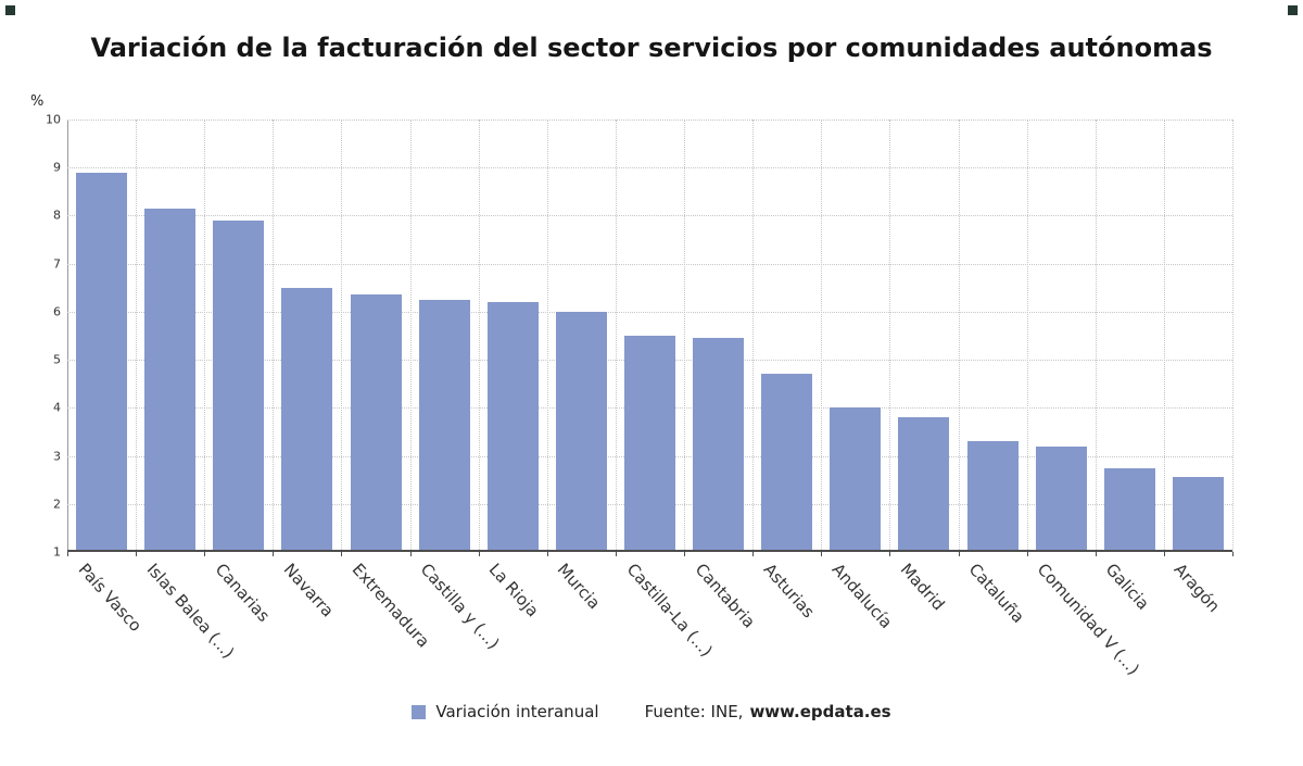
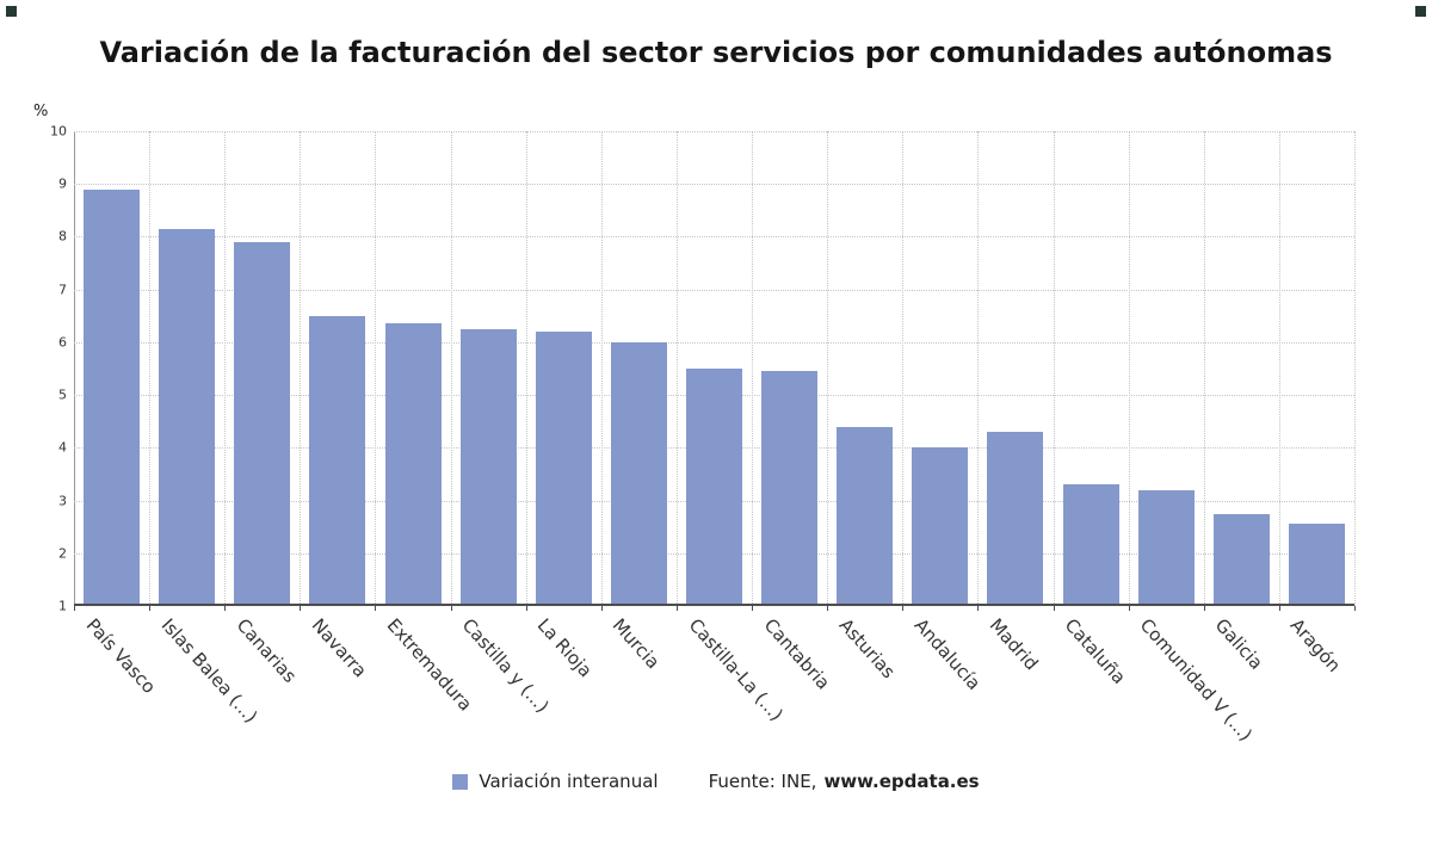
Asturias: 4.7 -> 4.4
Madrid: 3.8 -> 4.3
